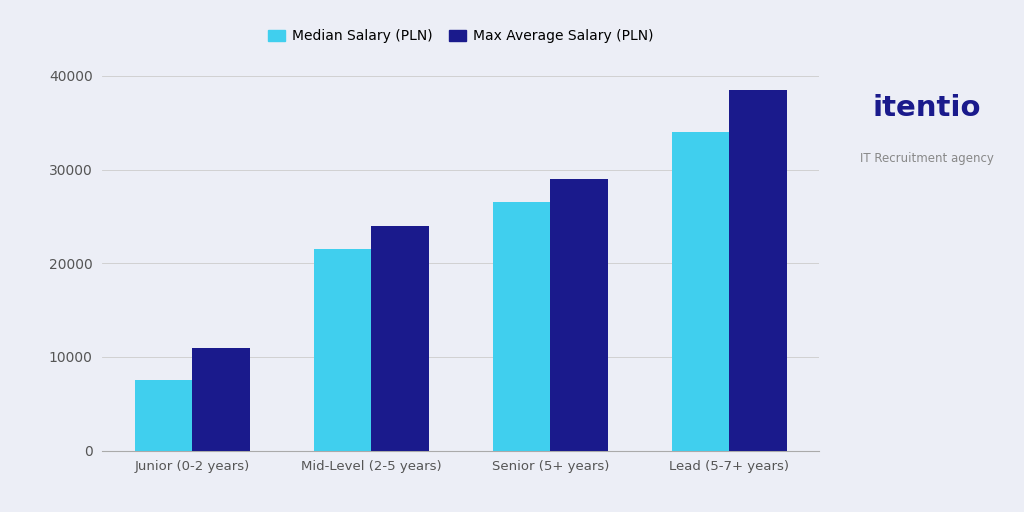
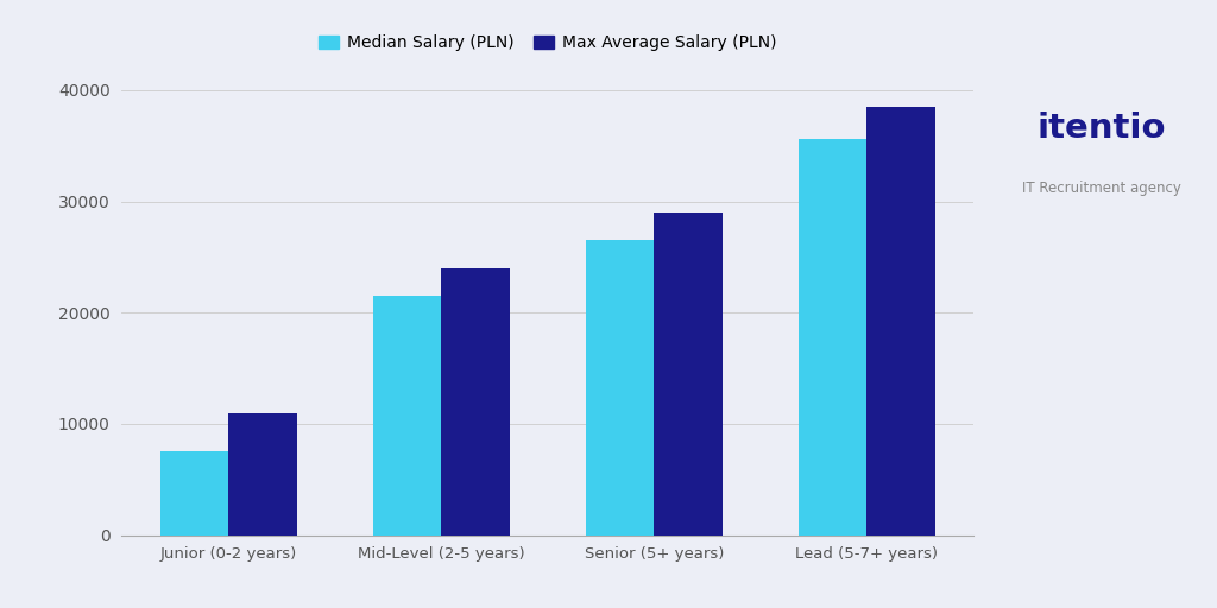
Median Salary (PLN)/Lead (5-7+ years): 34000 -> 35600
